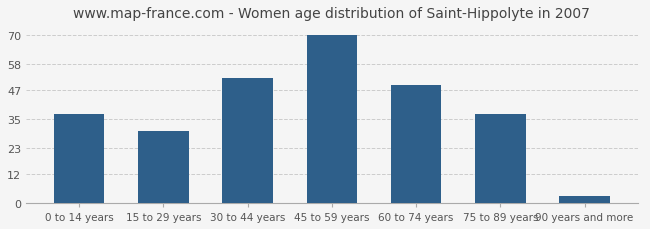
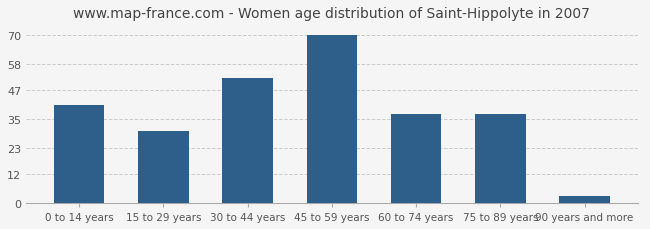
0 to 14 years: 37 -> 41
60 to 74 years: 49 -> 37
